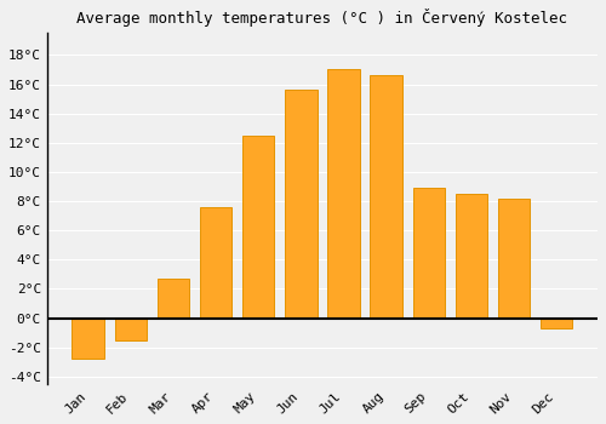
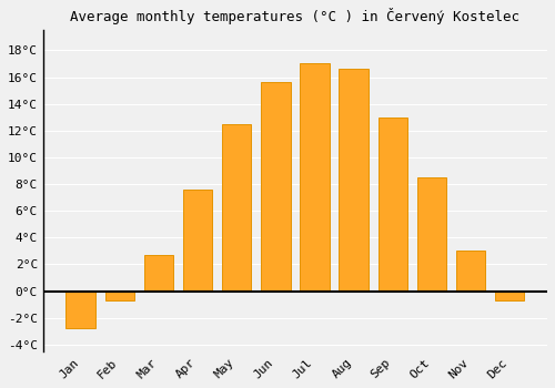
Feb: -1.5°C -> -0.7°C
Sep: 8.9°C -> 13.0°C
Nov: 8.2°C -> 3.0°C
